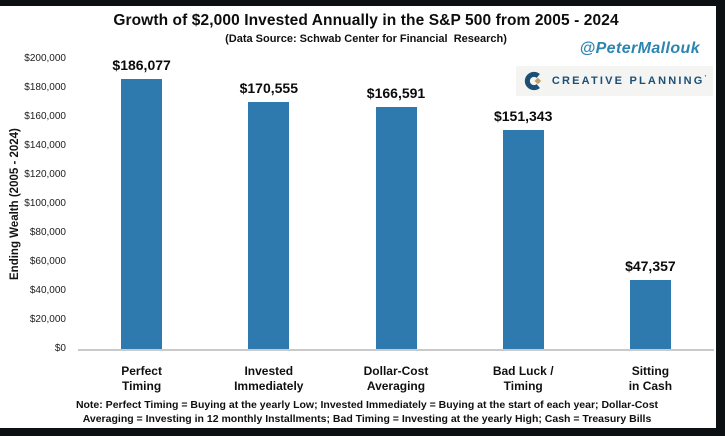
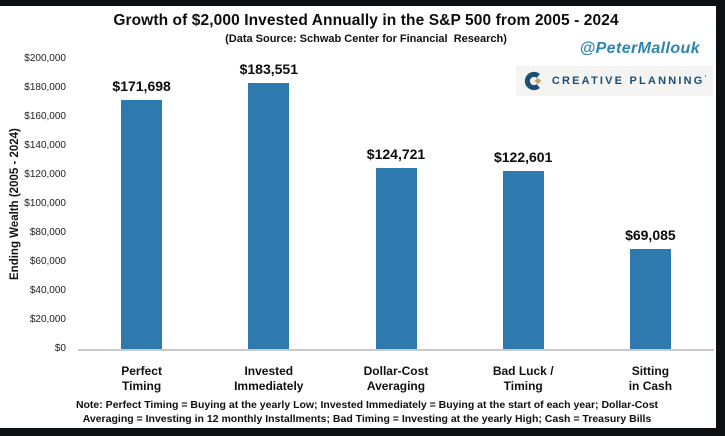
Perfect Timing: $186,077 -> $171,698
Invested Immediately: $170,555 -> $183,551
Dollar-Cost Averaging: $166,591 -> $124,721
Bad Luck / Timing: $151,343 -> $122,601
Sitting in Cash: $47,357 -> $69,085
